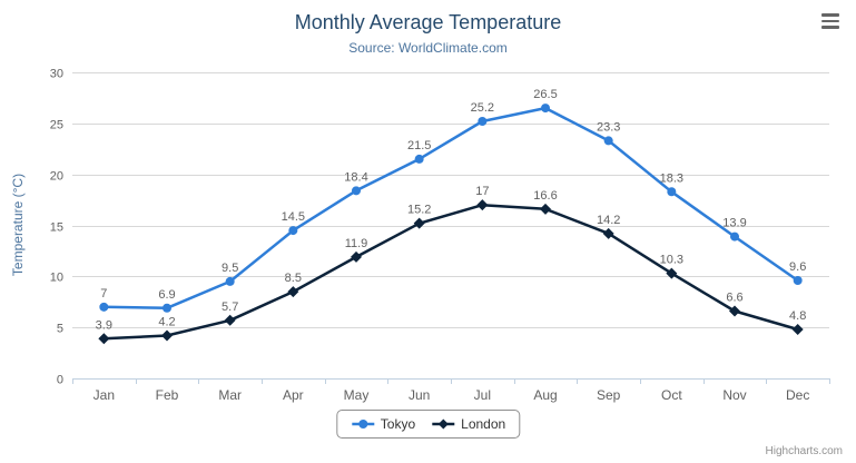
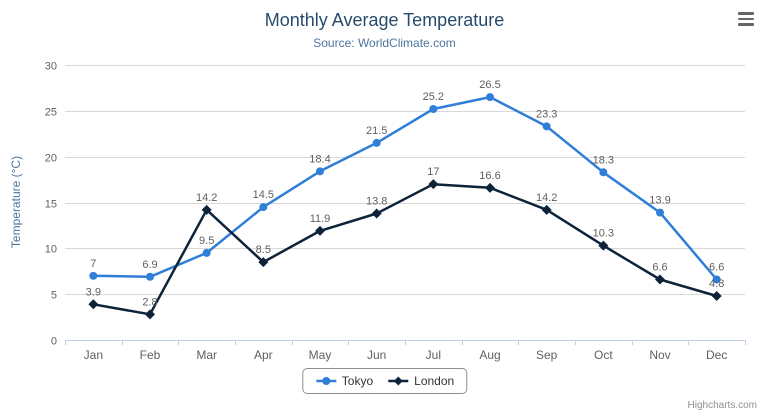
London/Feb: 4.2 -> 2.8
London/Mar: 5.7 -> 14.2
London/Jun: 15.2 -> 13.8
Tokyo/Dec: 9.6 -> 6.6
